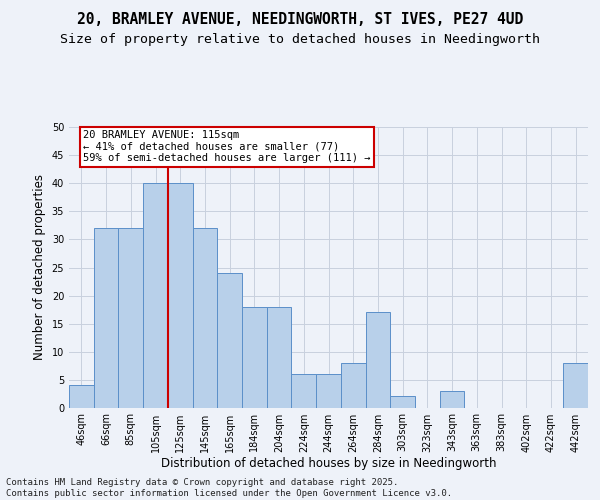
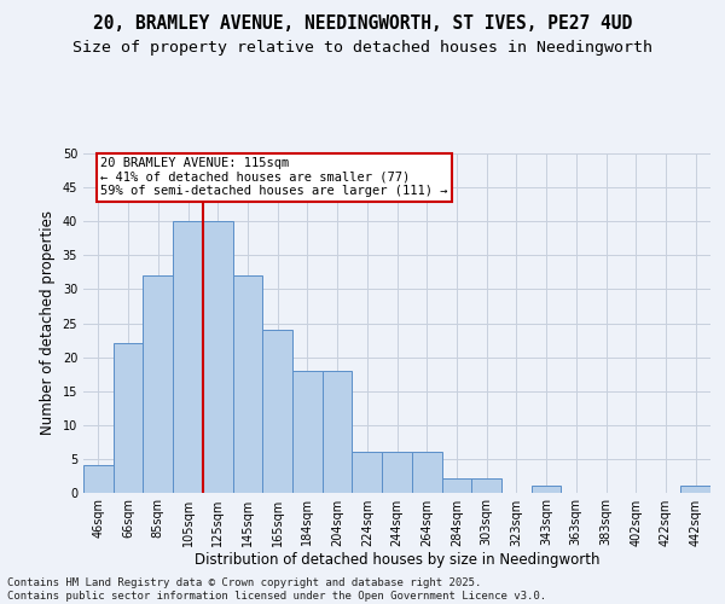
66sqm: 32 -> 22
264sqm: 8 -> 6
284sqm: 17 -> 2
343sqm: 3 -> 1
442sqm: 8 -> 1
